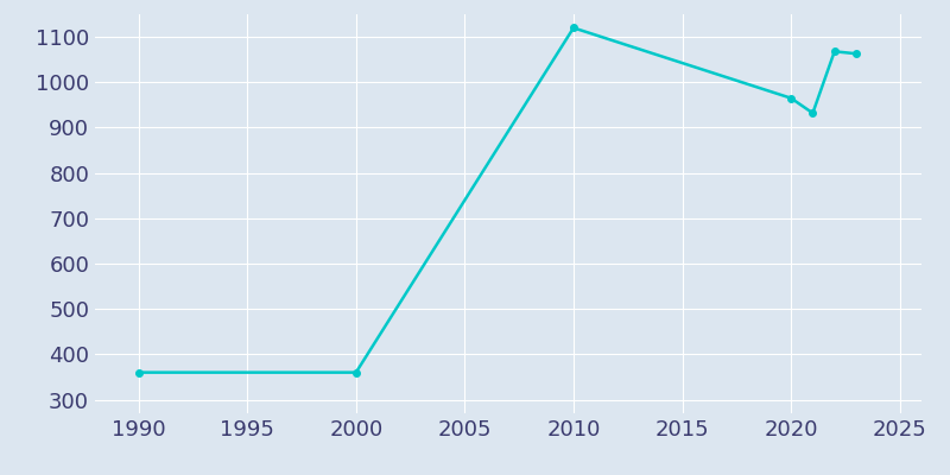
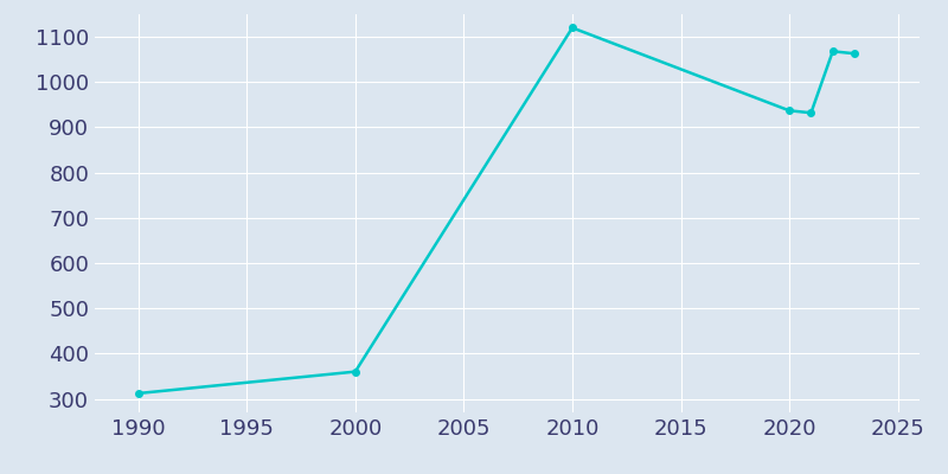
1990: 360 -> 312
2020: 965 -> 937
